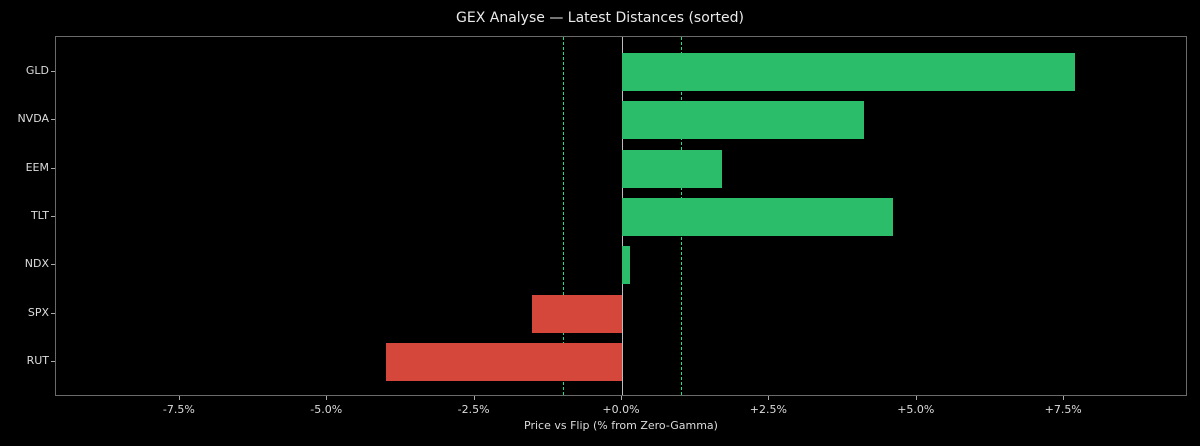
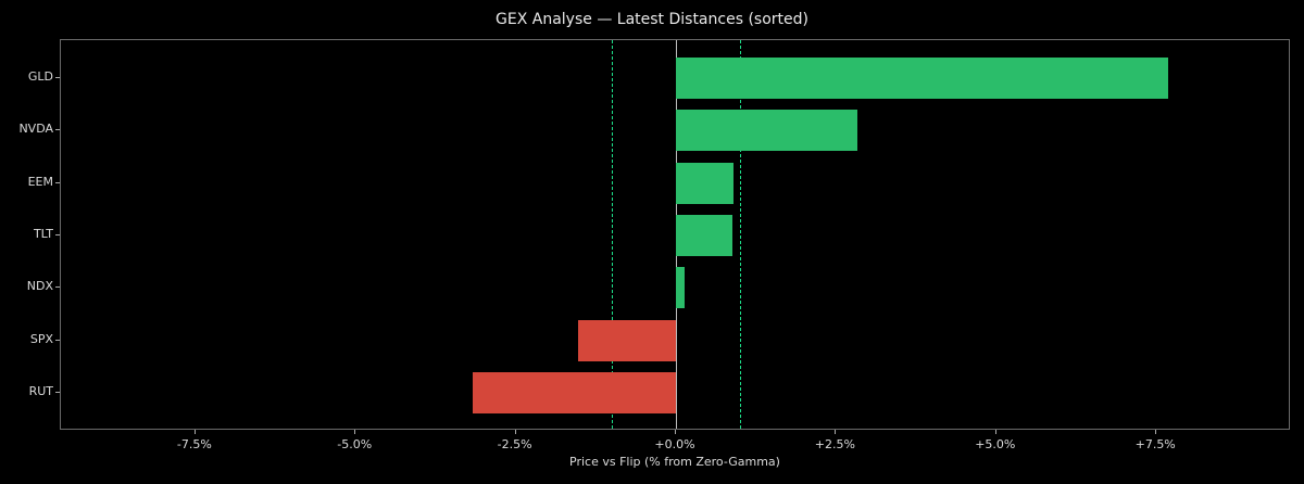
NVDA: 4.1% -> 2.8%
EEM: 1.7% -> 0.9%
TLT: 4.6% -> 0.9%
RUT: -4.0% -> -3.2%
